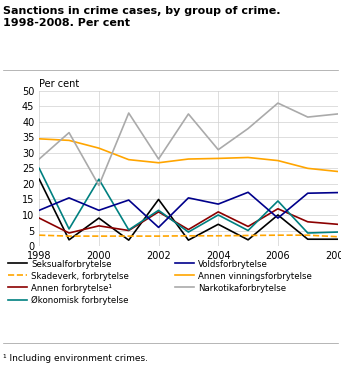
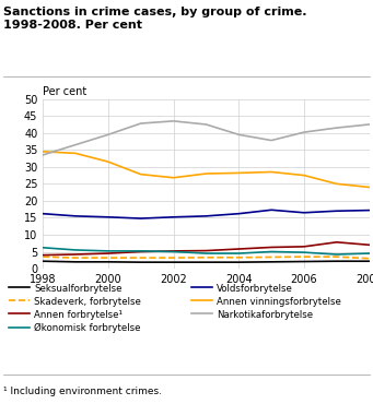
Seksualforbrytelse/1998: 21.5 -> 2.2
Annen forbrytelse¹/1998: 9.0 -> 4.0
Økonomisk forbrytelse/1998: 25.0 -> 6.2
Voldsforbrytelse/1998: 11.5 -> 16.2
Narkotikaforbrytelse/1998: 28.0 -> 33.5
Seksualforbrytelse/2000: 9.0 -> 2.0
Annen forbrytelse¹/2000: 6.5 -> 4.5
Økonomisk forbrytelse/2000: 21.5 -> 5.2
Voldsforbrytelse/2000: 11.5 -> 15.2
Narkotikaforbrytelse/2000: 19.5 -> 39.5
Seksualforbrytelse/2002: 15.0 -> 1.9
Annen forbrytelse¹/2002: 11.0 -> 5.2
Økonomisk forbrytelse/2002: 11.5 -> 5.0
Voldsforbrytelse/2002: 6.0 -> 15.2
Narkotikaforbrytelse/2002: 28.0 -> 43.5
Seksualforbrytelse/2004: 7.0 -> 1.9
Annen forbrytelse¹/2004: 11.0 -> 5.8
Økonomisk forbrytelse/2004: 10.0 -> 4.5
Voldsforbrytelse/2004: 13.5 -> 16.2
Narkotikaforbrytelse/2004: 31.0 -> 39.5
Seksualforbrytelse/2006: 10.0 -> 2.1
Annen forbrytelse¹/2006: 12.0 -> 6.5
Økonomisk forbrytelse/2006: 14.5 -> 4.8
Voldsforbrytelse/2006: 9.0 -> 16.5
Narkotikaforbrytelse/2006: 46.0 -> 40.2
